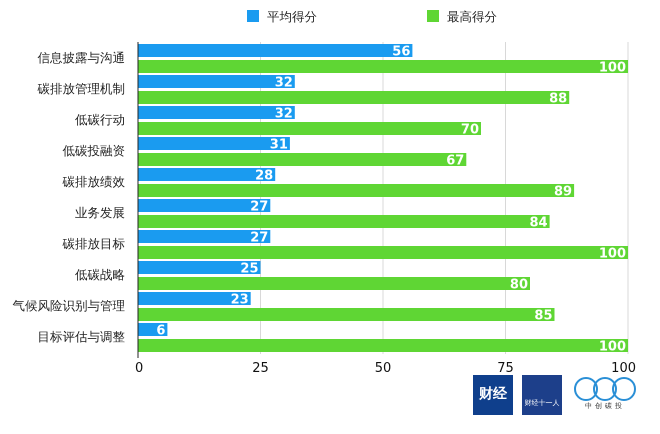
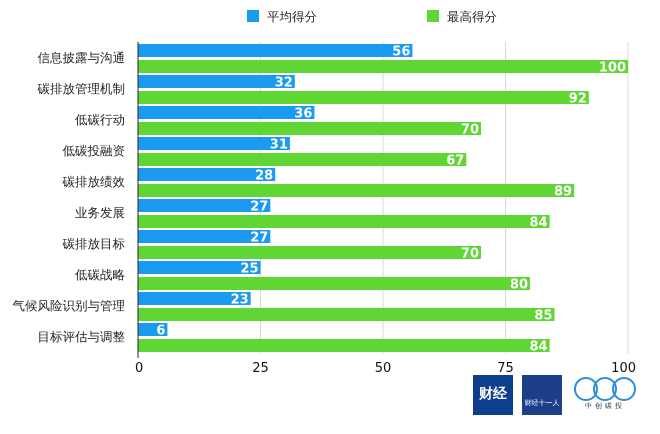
最高得分/碳排放管理机制: 88 -> 92
平均得分/低碳行动: 32 -> 36
最高得分/碳排放目标: 100 -> 70
最高得分/目标评估与调整: 100 -> 84
